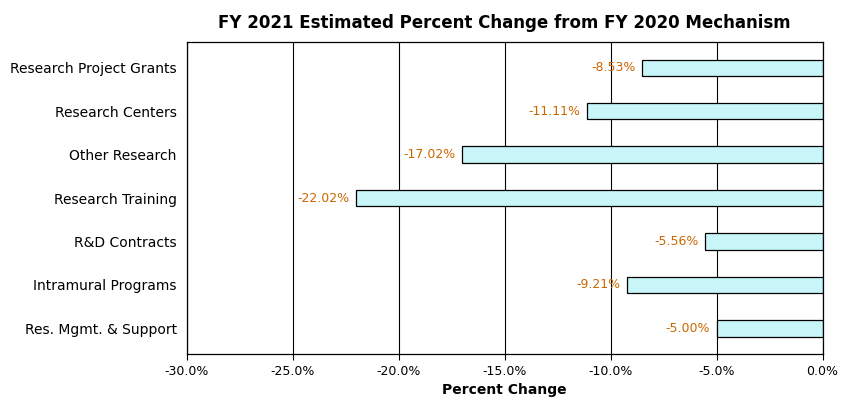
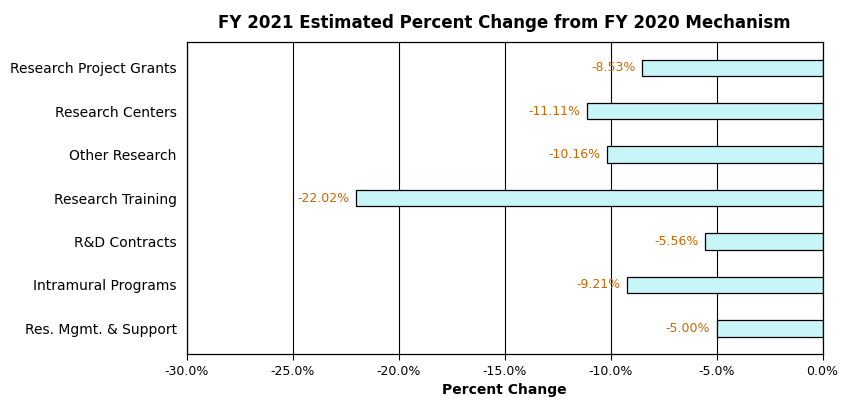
Other Research: -17.02% -> -10.16%
